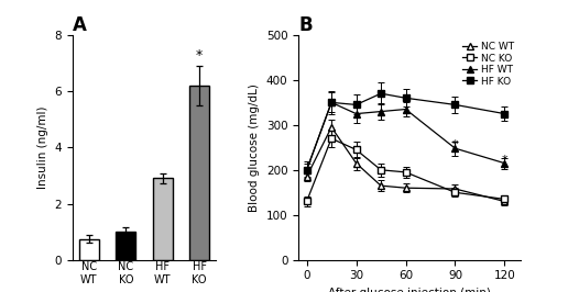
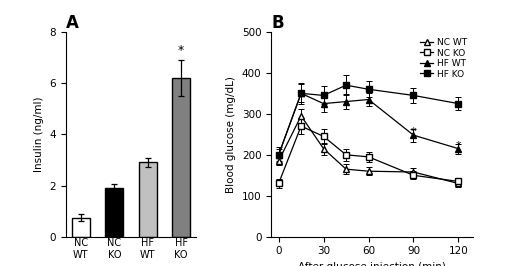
A/NC KO: 1.00 -> 1.90
